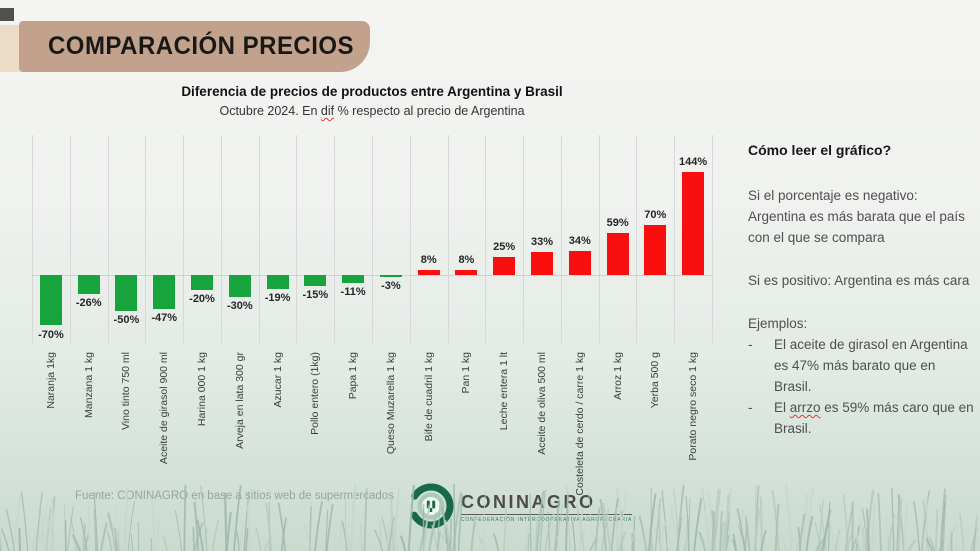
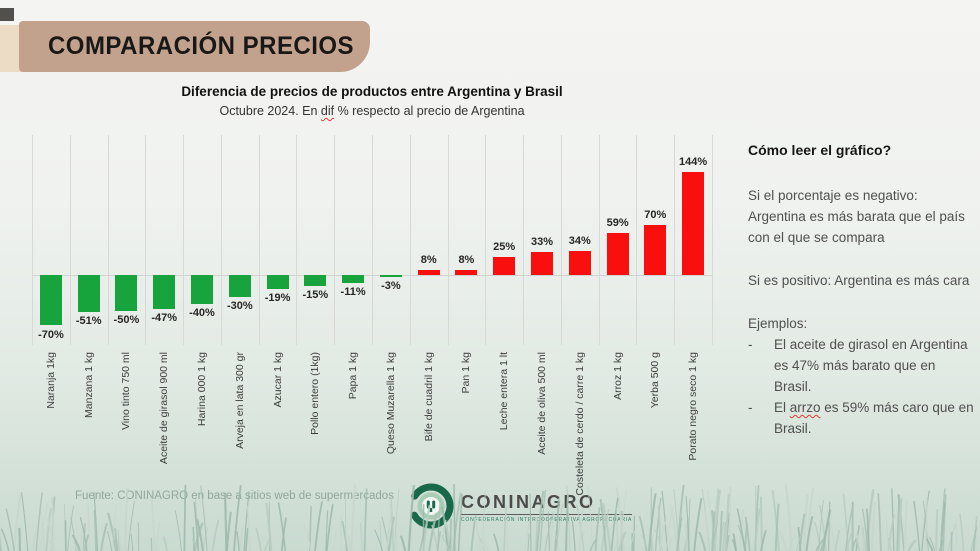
Manzana 1 kg: -26% -> -51%
Harina 000 1 kg: -20% -> -40%
